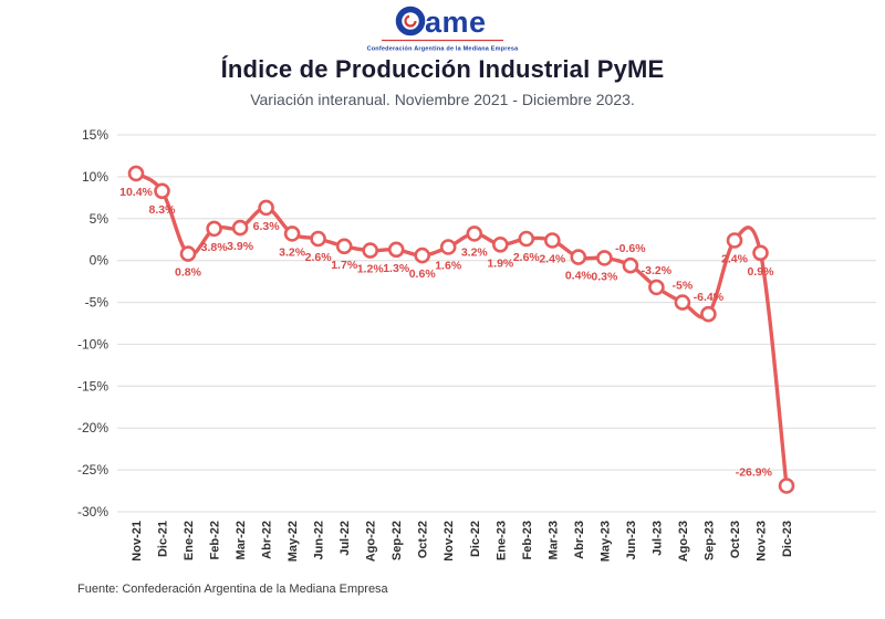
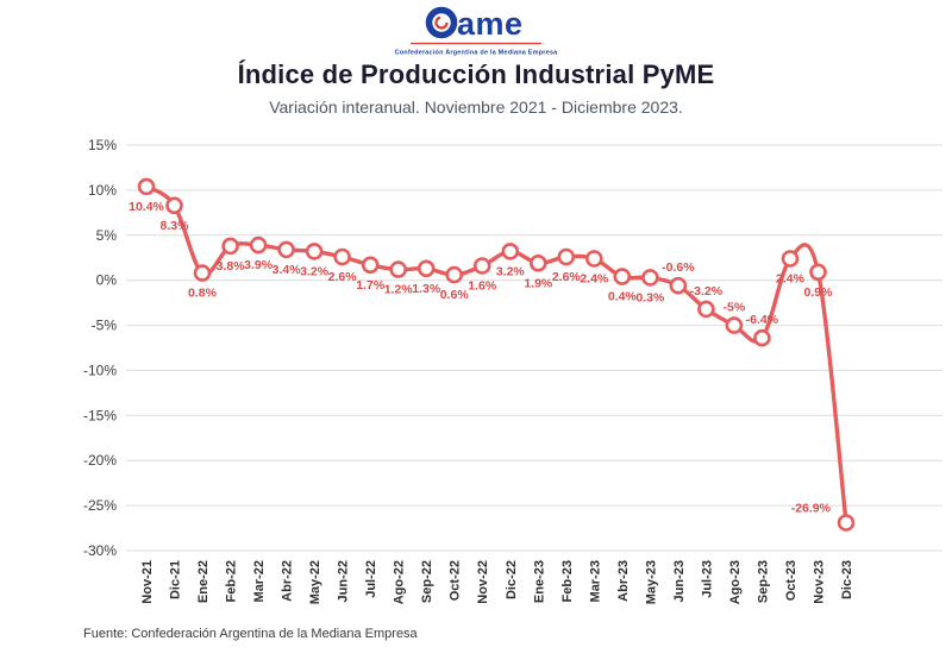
Abr-22: 6.3% -> 3.4%
